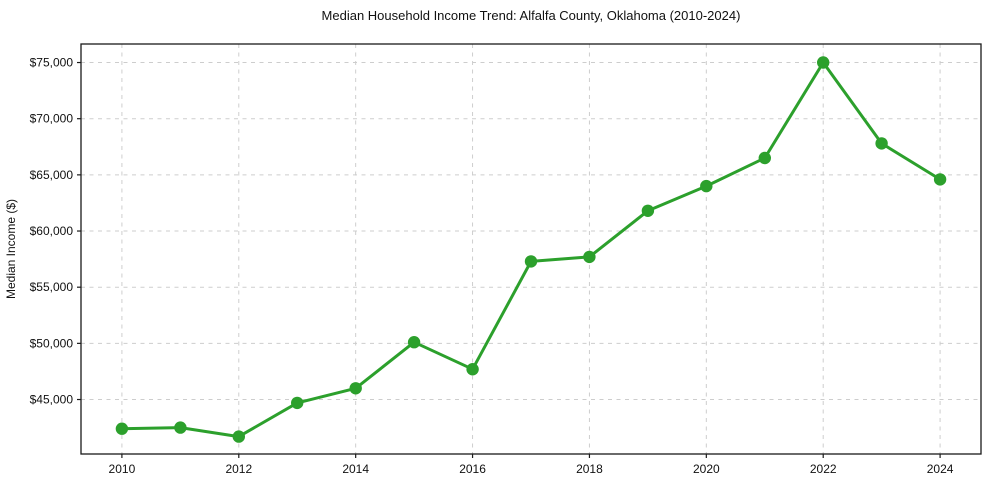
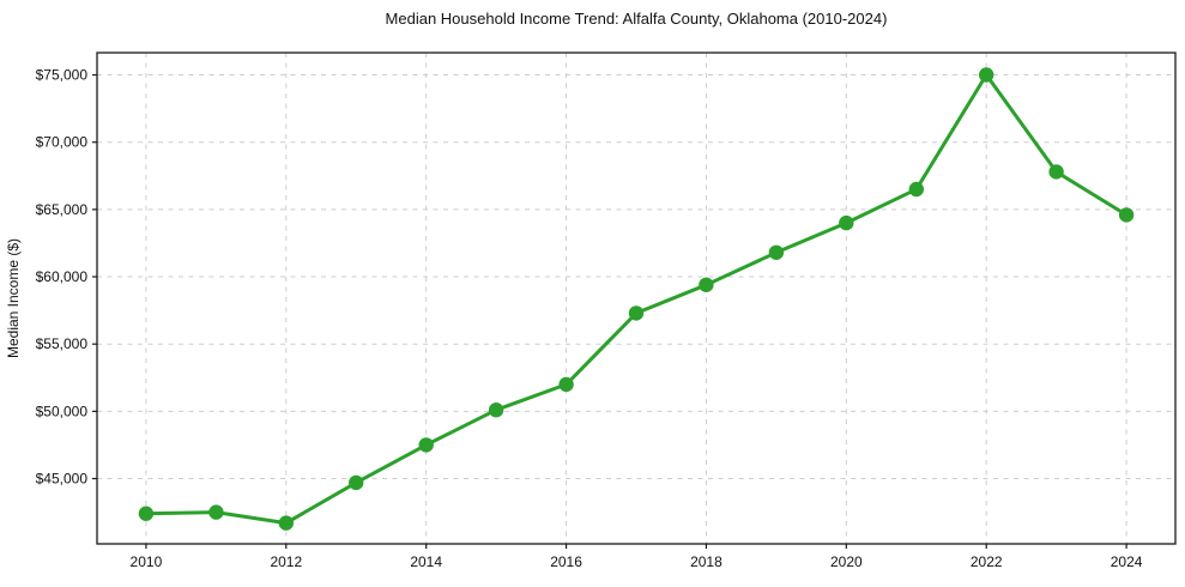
2014: $46000 -> $47500
2016: $47700 -> $52000
2018: $57700 -> $59400
